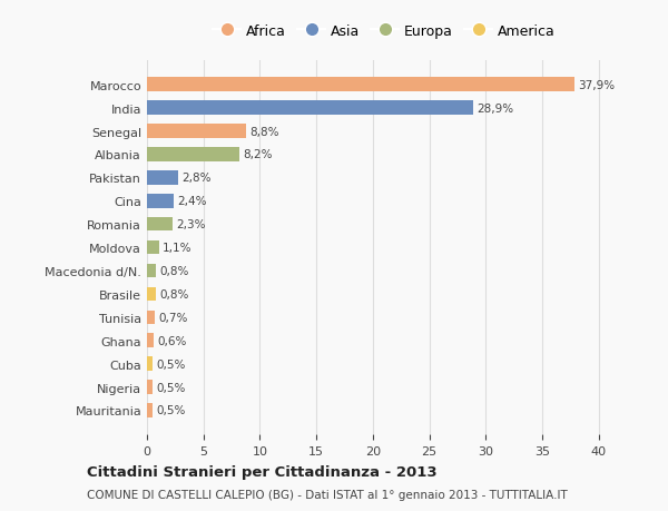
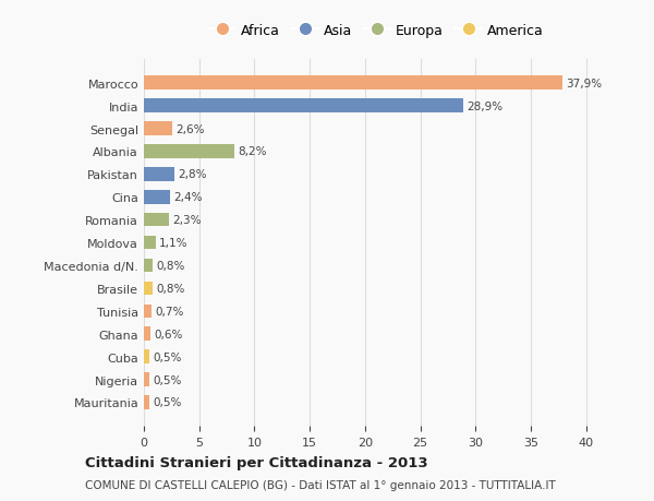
Senegal: 8,8% -> 2,6%
